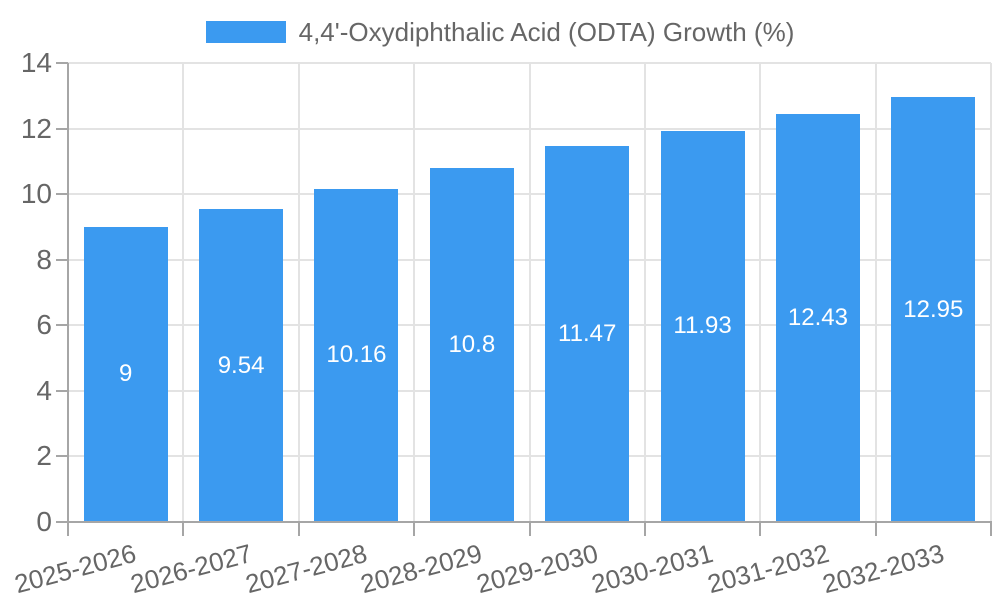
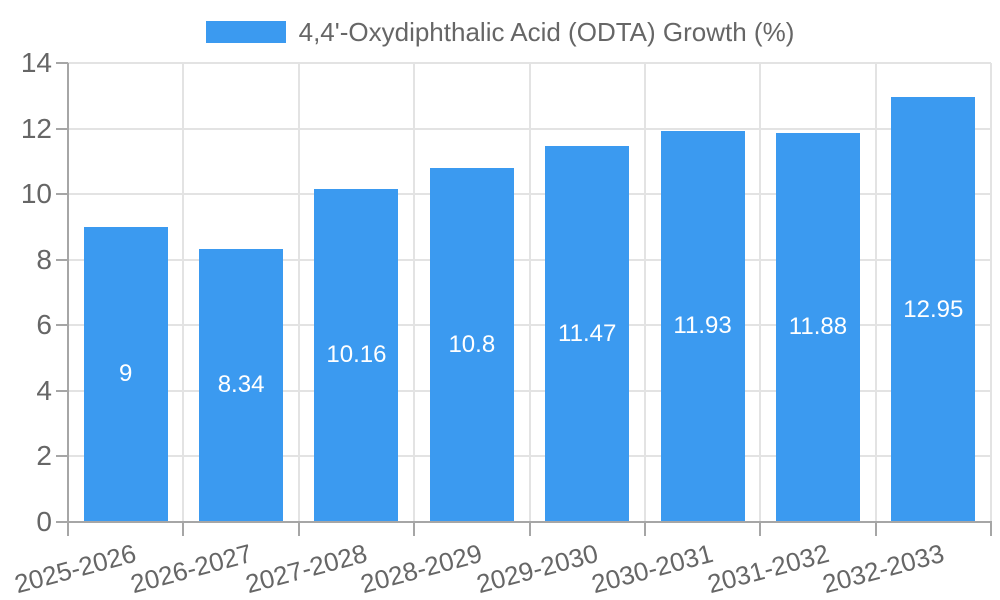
2026-2027: 9.54 -> 8.34
2031-2032: 12.43 -> 11.88
